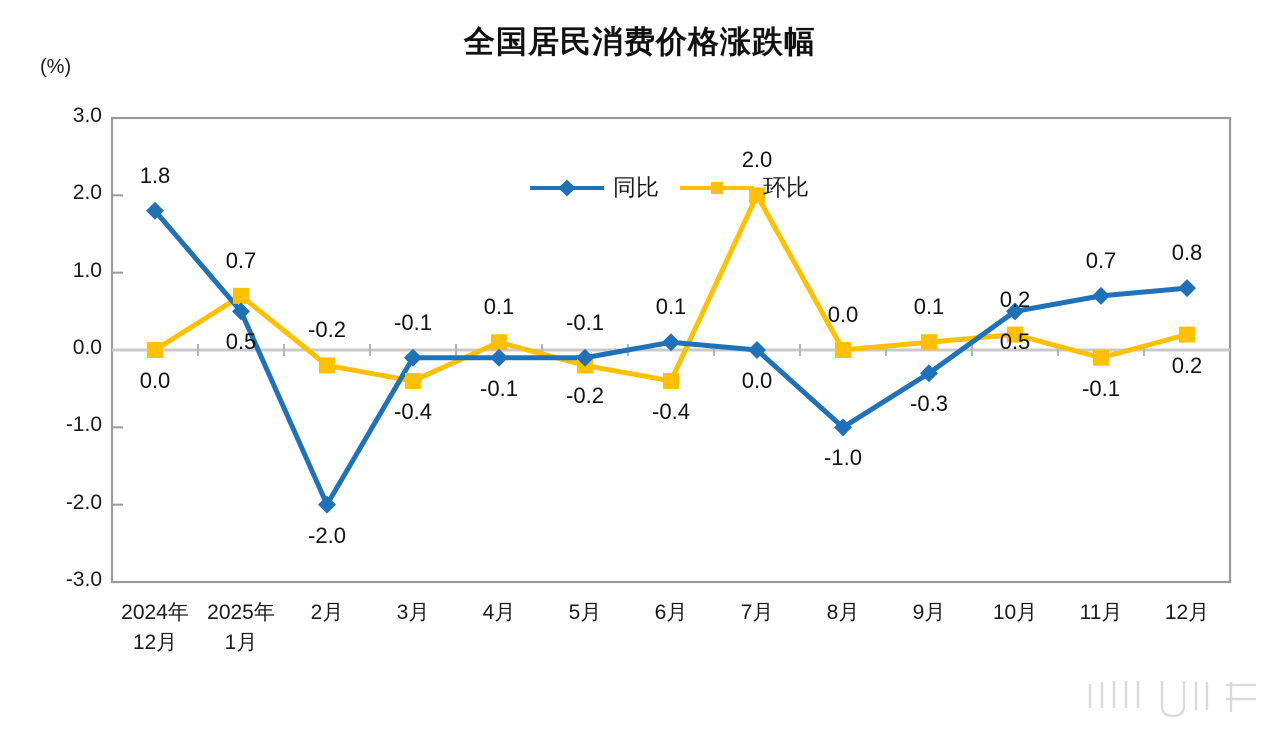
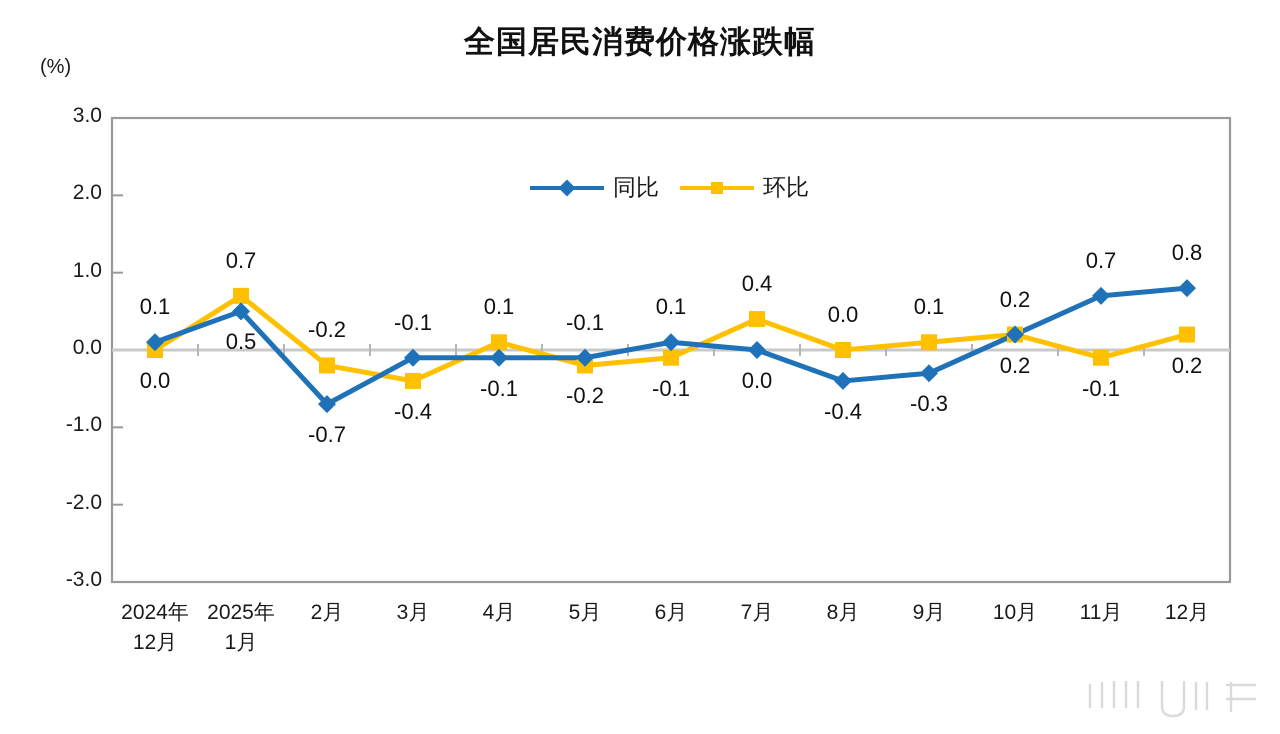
同比/2024年 12月: 1.8 -> 0.1
同比/2月: -2.0 -> -0.7
环比/6月: -0.4 -> -0.1
环比/7月: 2.0 -> 0.4
同比/8月: -1.0 -> -0.4
同比/10月: 0.5 -> 0.2
